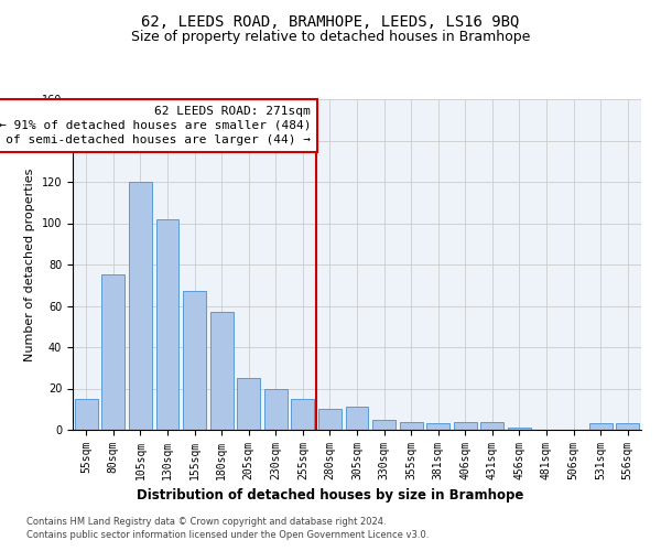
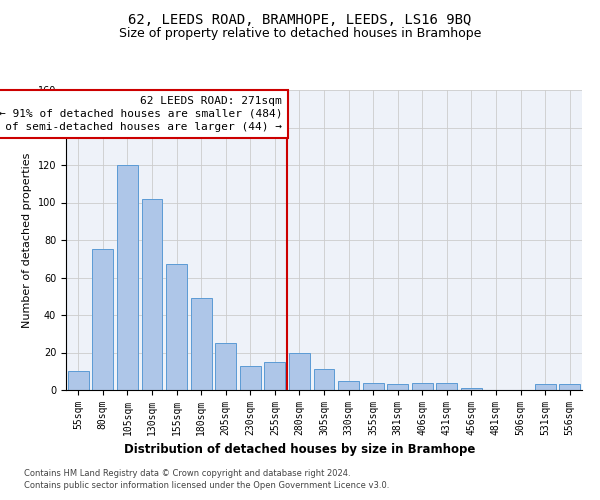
55sqm: 15 -> 10
180sqm: 57 -> 49
230sqm: 20 -> 13
280sqm: 10 -> 20
